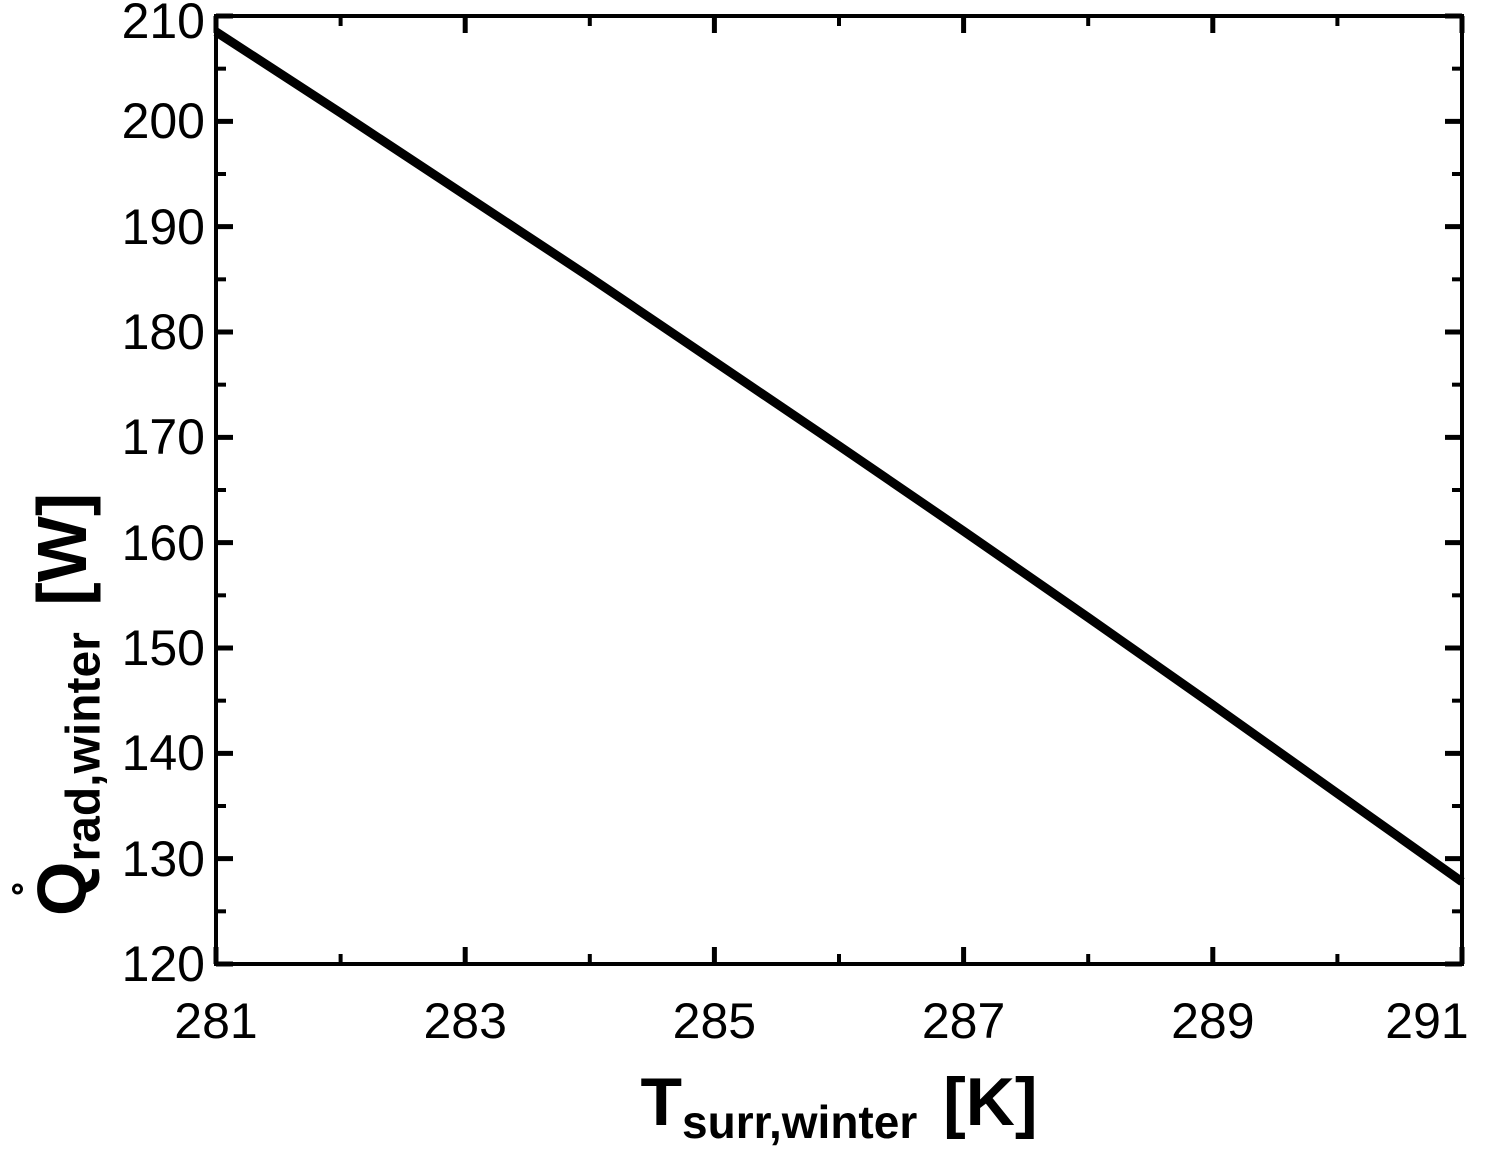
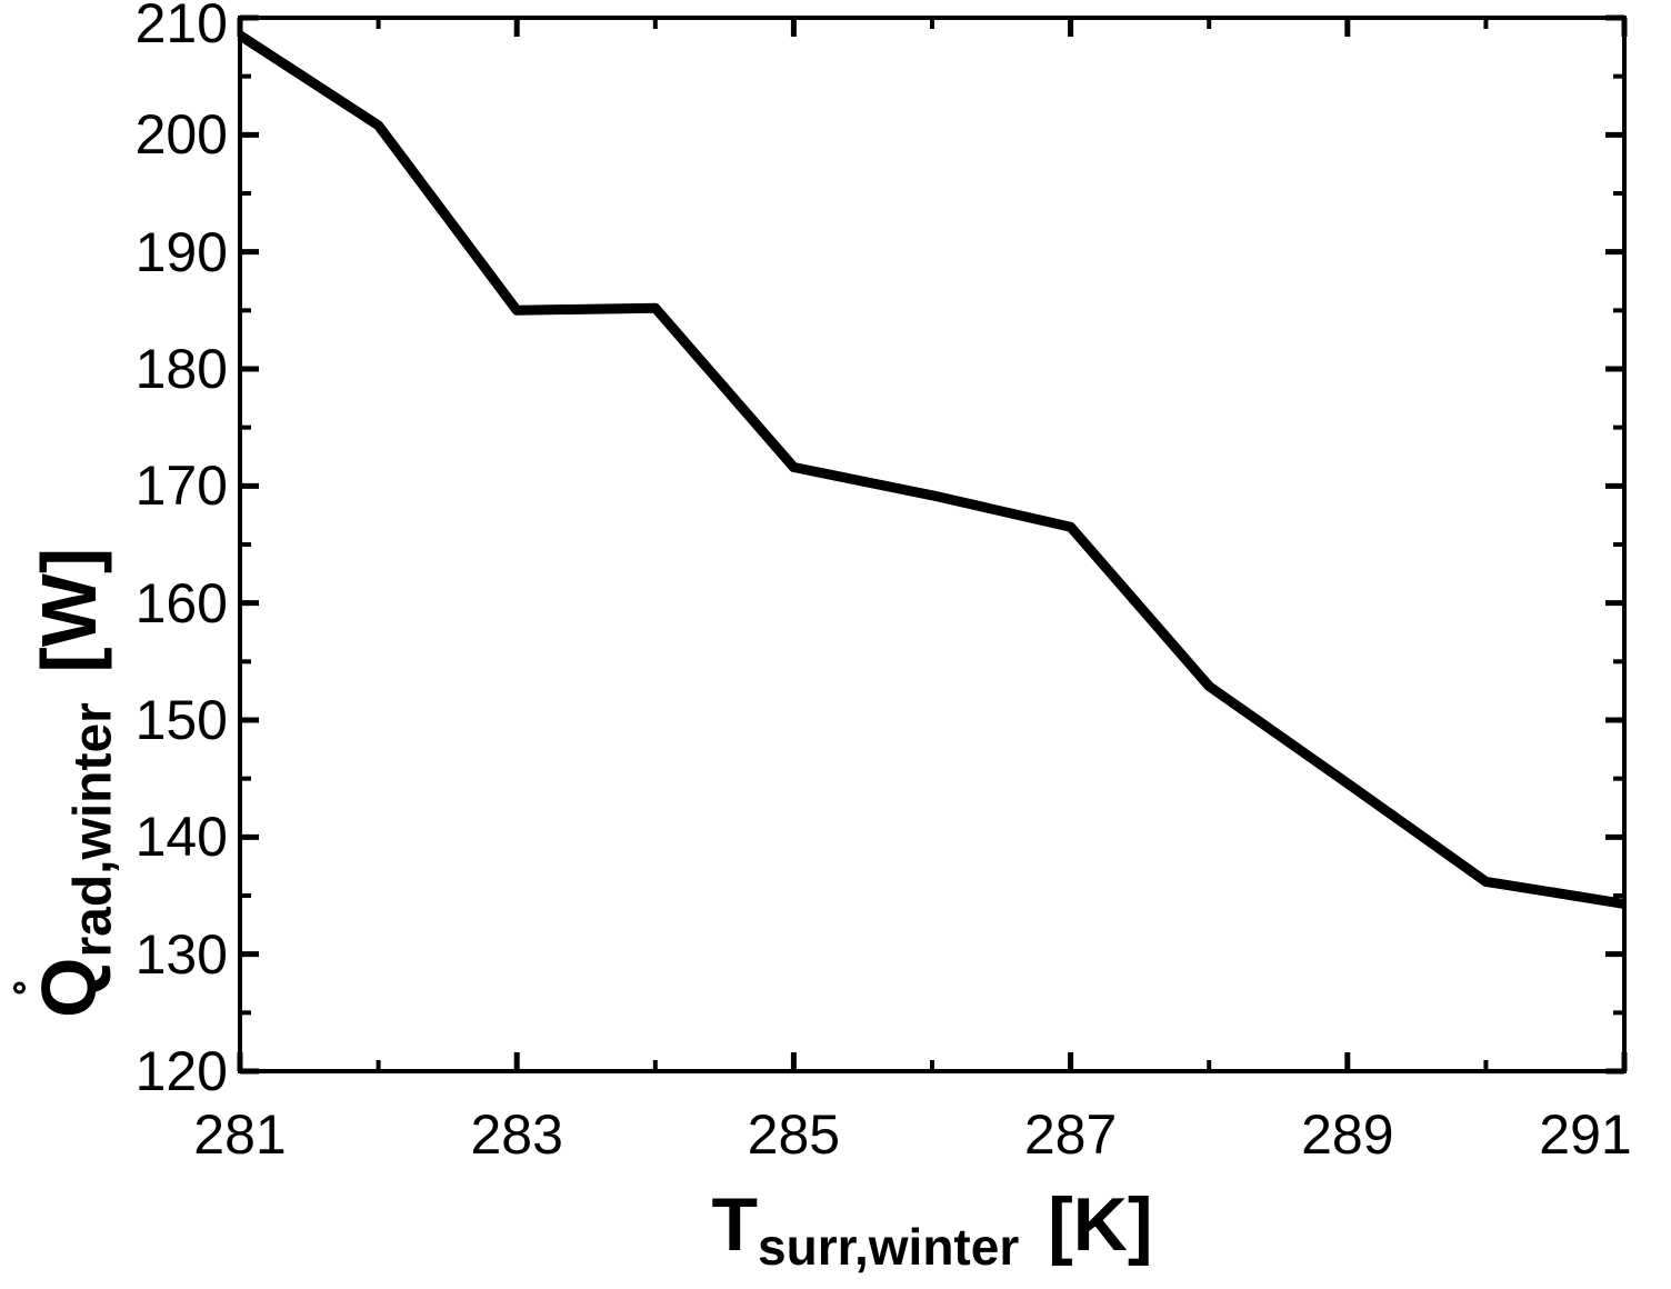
283: 193.0 -> 185.0
285: 177.2 -> 171.6
287: 161.1 -> 166.5
291: 127.8 -> 134.3
